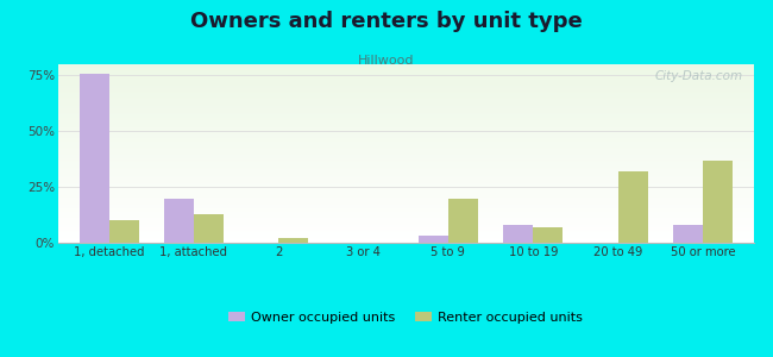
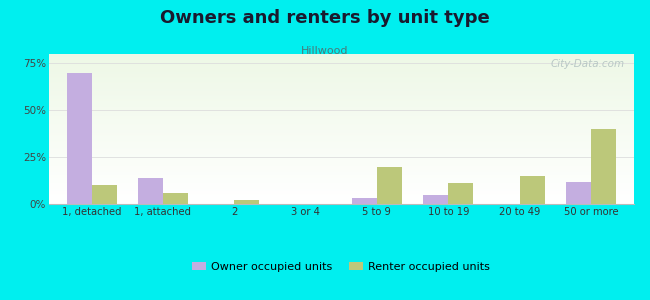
Owner occupied units/1, detached: 76% -> 70%
Owner occupied units/1, attached: 20% -> 14%
Renter occupied units/1, attached: 13% -> 6%
Owner occupied units/10 to 19: 8% -> 5%
Renter occupied units/10 to 19: 7% -> 11%
Renter occupied units/20 to 49: 32% -> 15%
Owner occupied units/50 or more: 8% -> 12%
Renter occupied units/50 or more: 37% -> 40%
